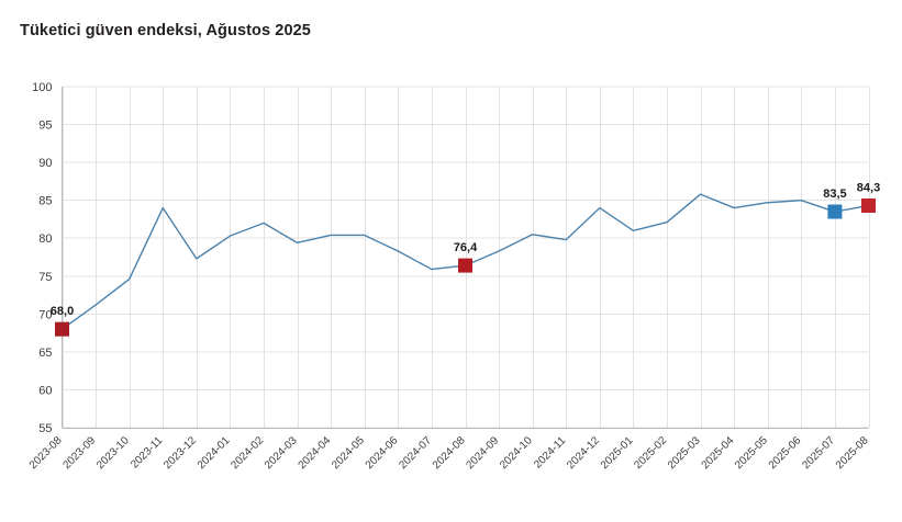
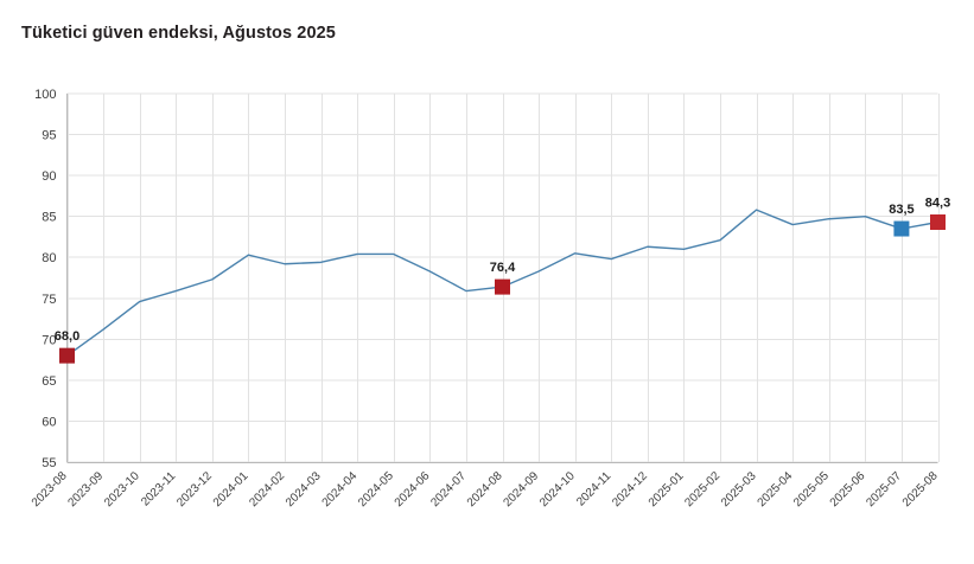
2023-11: 84 -> 76
2024-02: 82 -> 79
2024-12: 84 -> 81
